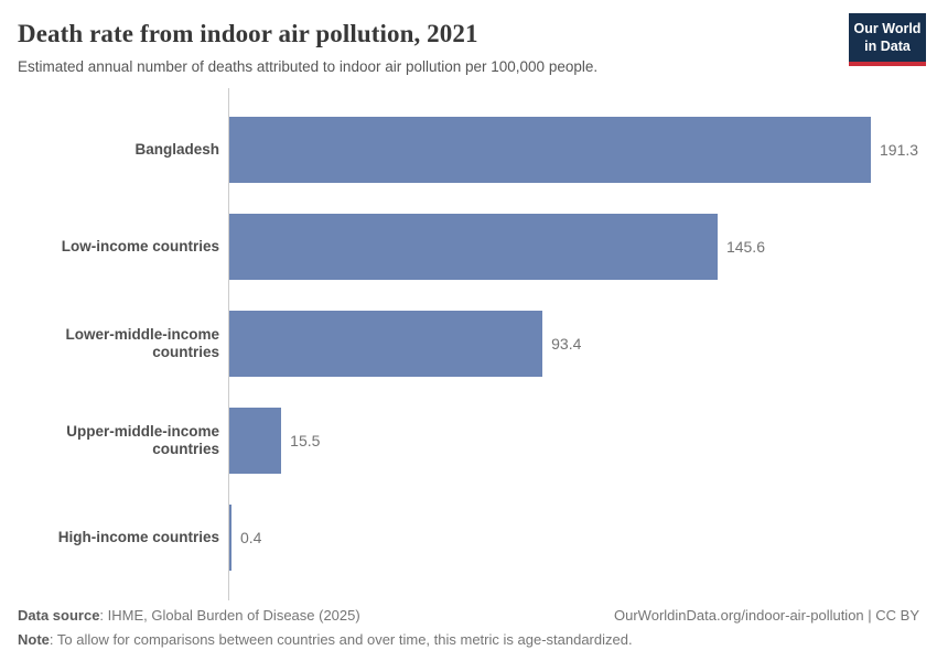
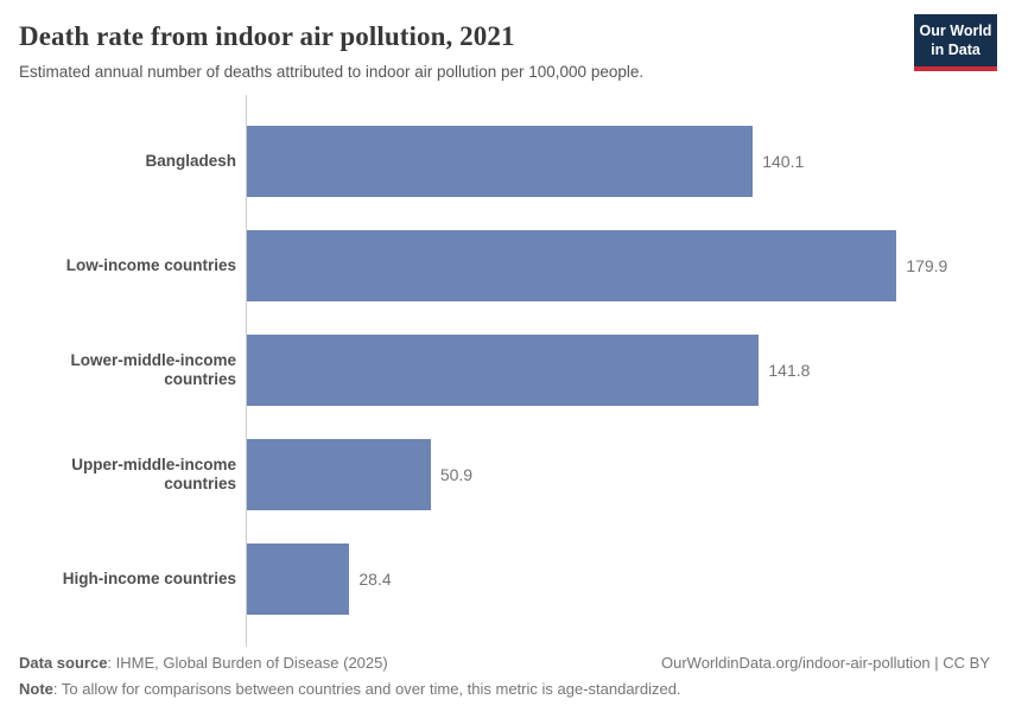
Bangladesh: 191.3 -> 140.1
Low-income countries: 145.6 -> 179.9
Lower-middle-income countries: 93.4 -> 141.8
Upper-middle-income countries: 15.5 -> 50.9
High-income countries: 0.4 -> 28.4
